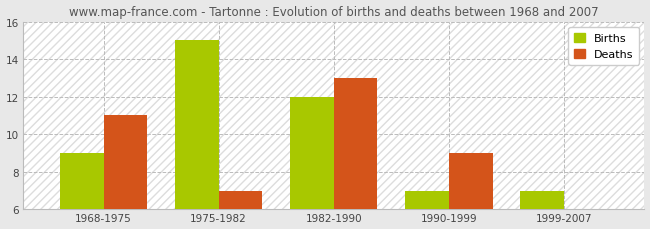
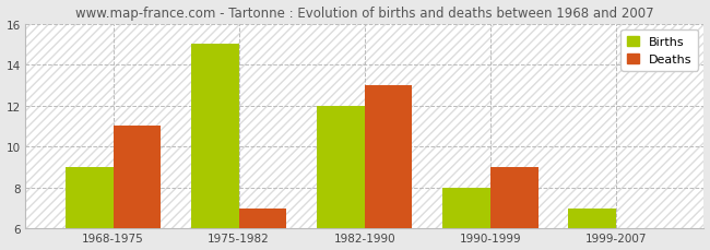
Births/1990-1999: 7 -> 8
